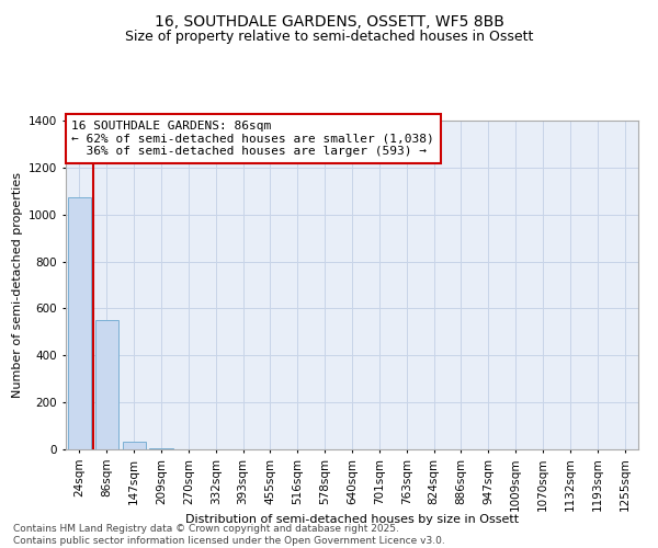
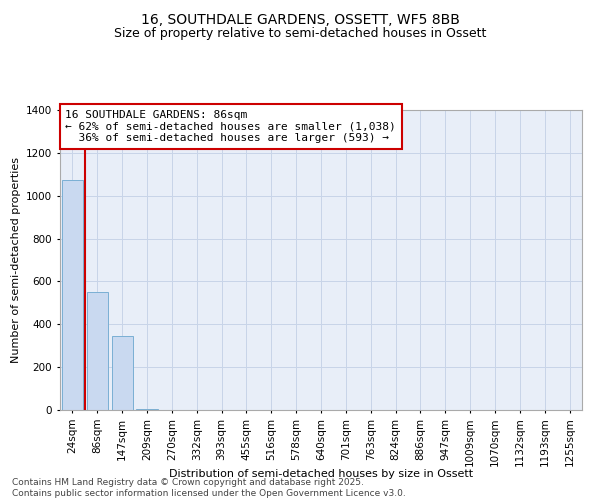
147sqm: 35 -> 345
